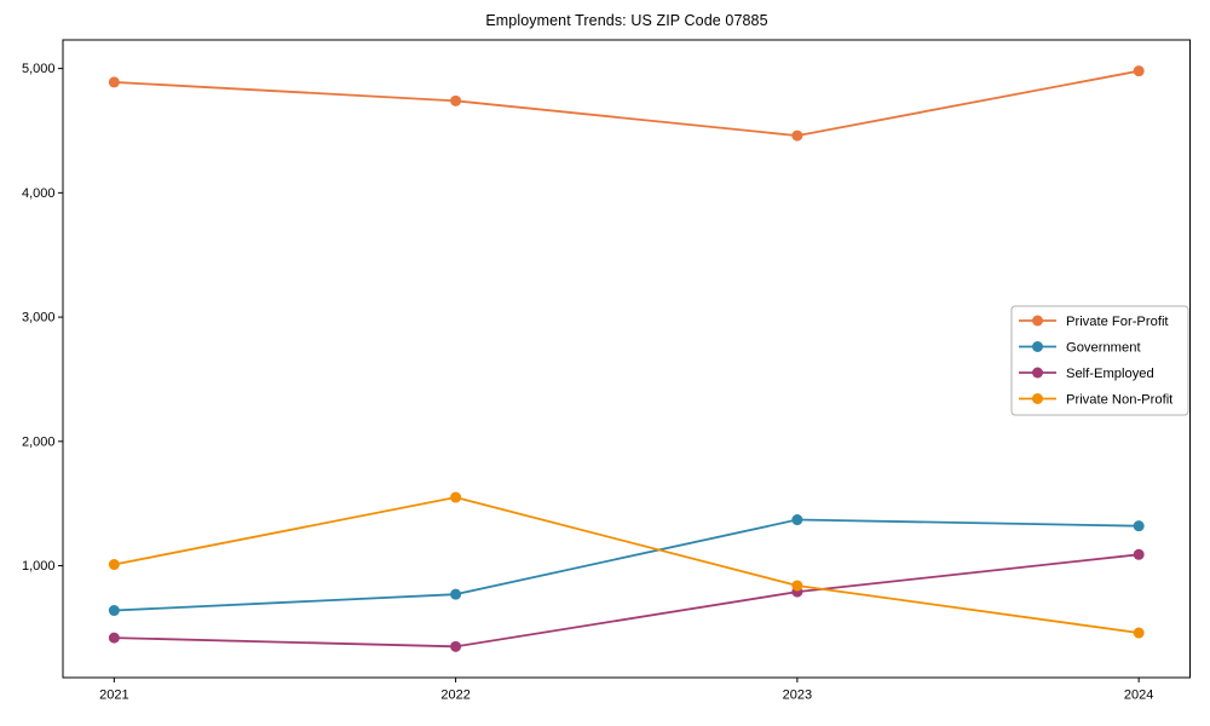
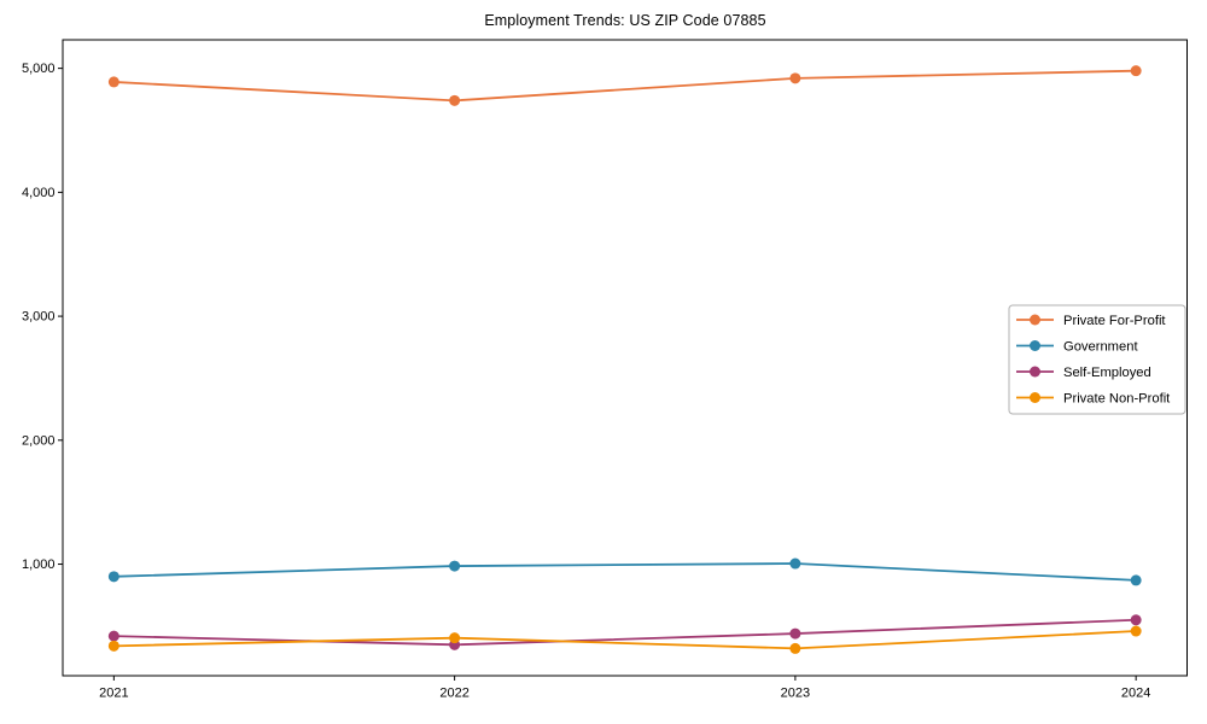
Government/2021: 640 -> 900
Private Non-Profit/2021: 1010 -> 340
Government/2022: 770 -> 980
Private Non-Profit/2022: 1550 -> 400
Private For-Profit/2023: 4460 -> 4920
Government/2023: 1370 -> 1000
Self-Employed/2023: 790 -> 440
Private Non-Profit/2023: 840 -> 320
Government/2024: 1320 -> 870
Self-Employed/2024: 1090 -> 550
